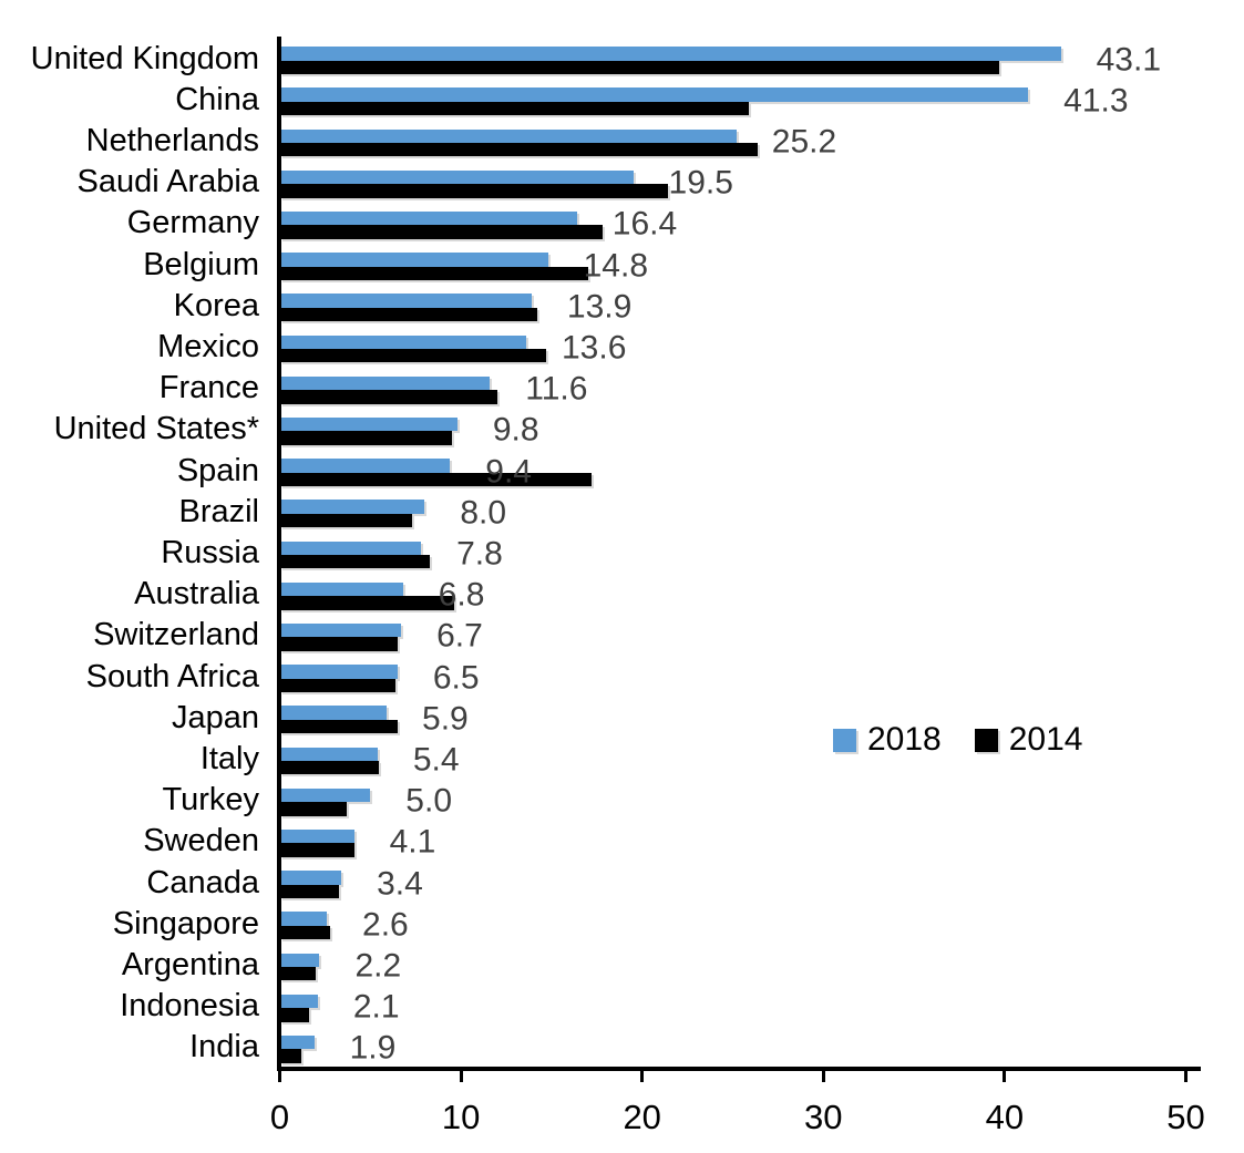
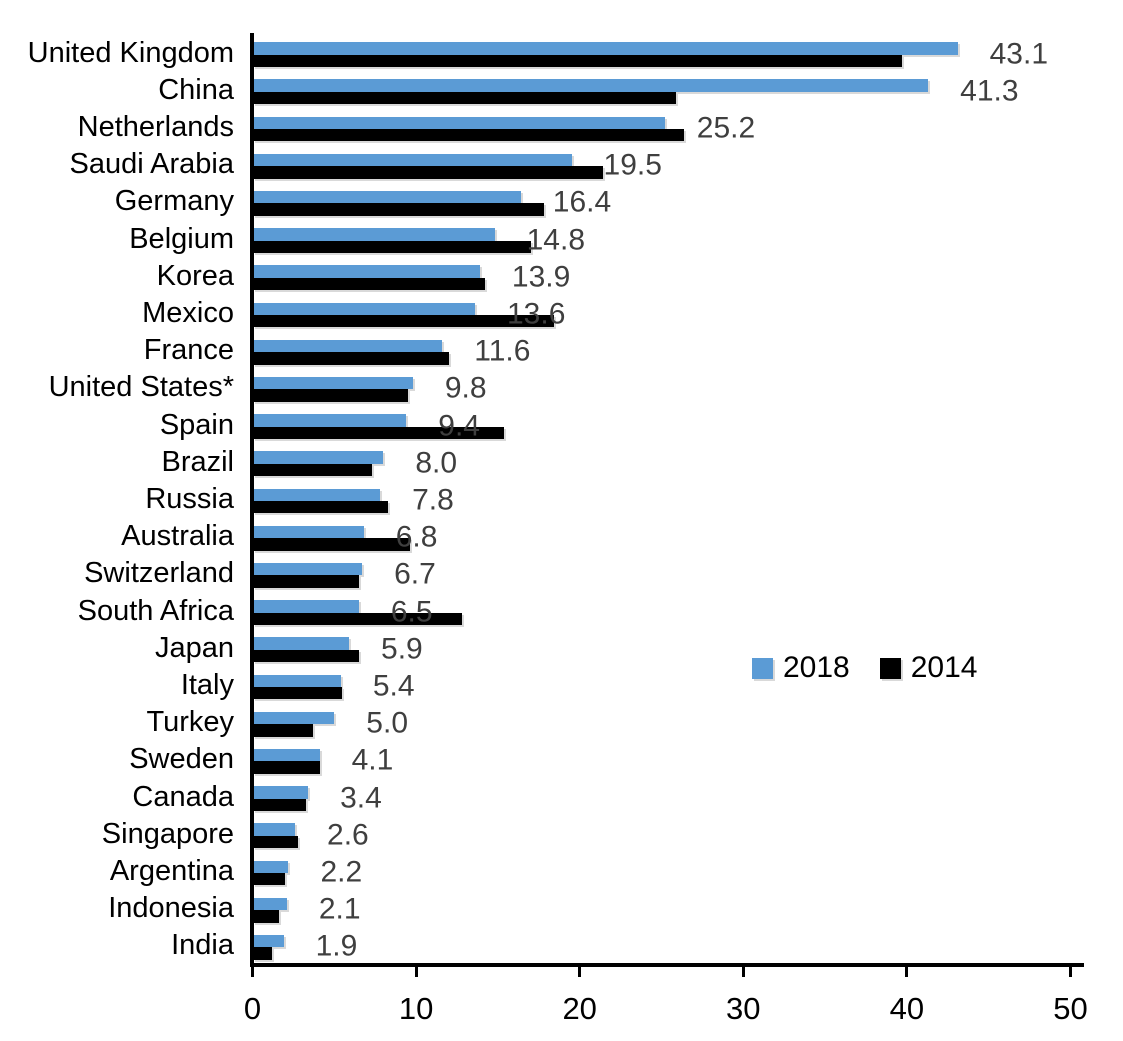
2014/Mexico: 14.7 -> 18.4
2014/Spain: 17.2 -> 15.4
2014/South Africa: 6.4 -> 12.8
